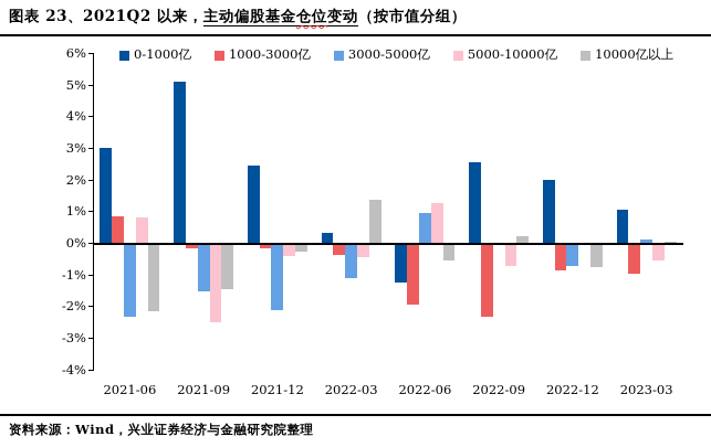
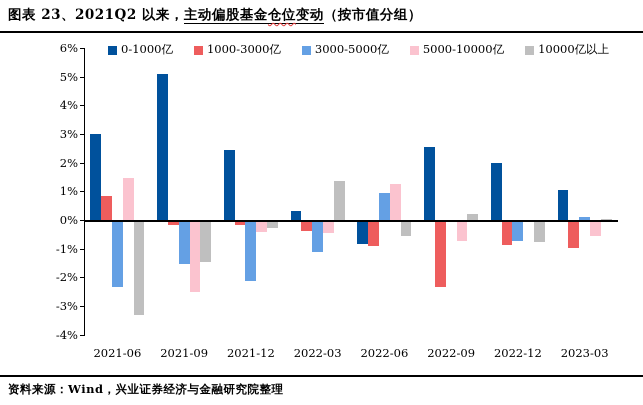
5000-10000亿/2021-06: 0.8% -> 1.4%
10000亿以上/2021-06: -2.1% -> -3.2%
0-1000亿/2022-06: -1.2% -> -0.8%
1000-3000亿/2022-06: -1.9% -> -0.8%
